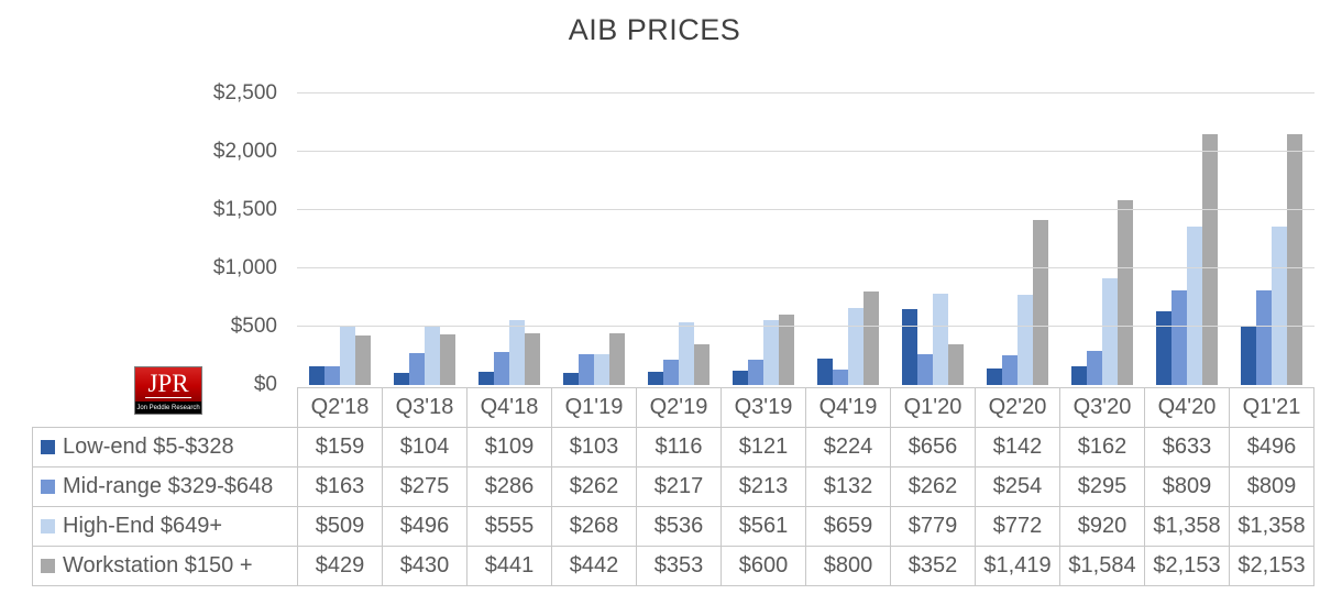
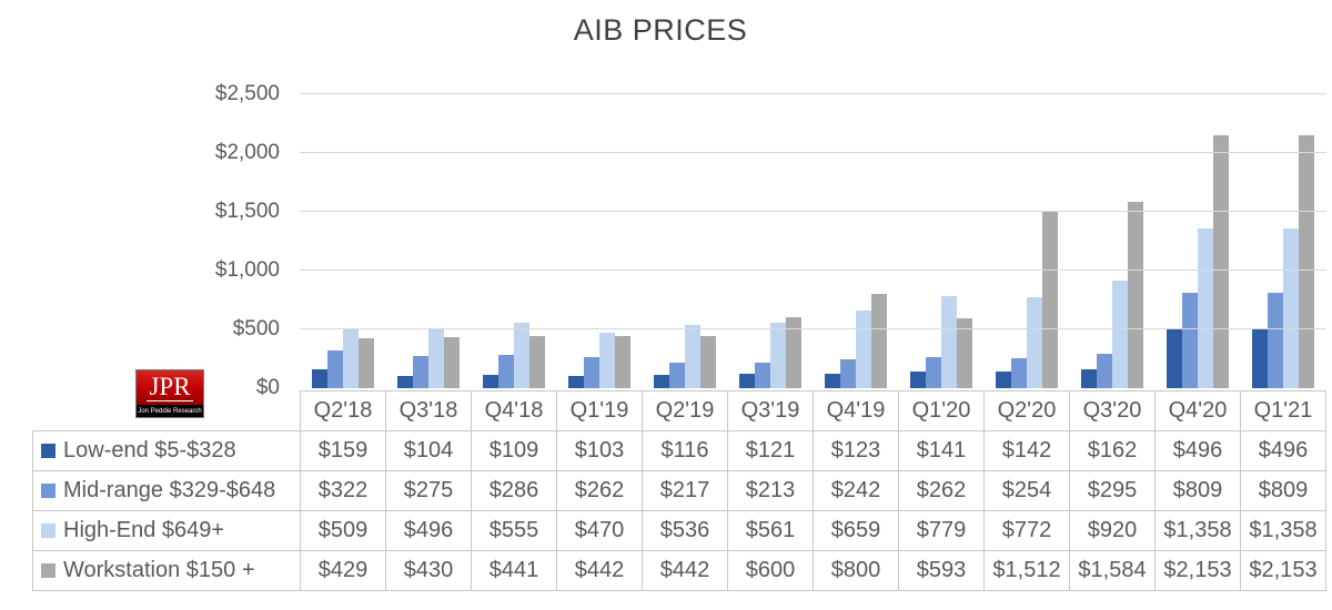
Mid-range $329-$648/Q2'18: $163 -> $322
High-End $649+/Q1'19: $268 -> $470
Workstation $150 +/Q2'19: $353 -> $442
Low-end $5-$328/Q4'19: $224 -> $123
Mid-range $329-$648/Q4'19: $132 -> $242
Low-end $5-$328/Q1'20: $656 -> $141
Workstation $150 +/Q1'20: $352 -> $593
Workstation $150 +/Q2'20: $1,419 -> $1,512
Low-end $5-$328/Q4'20: $633 -> $496
